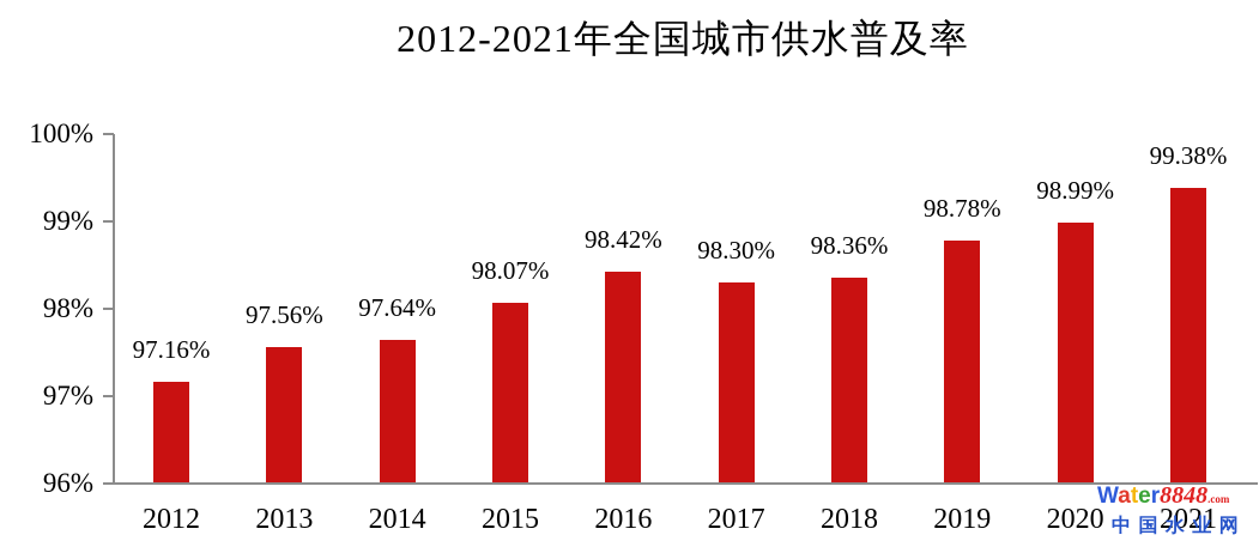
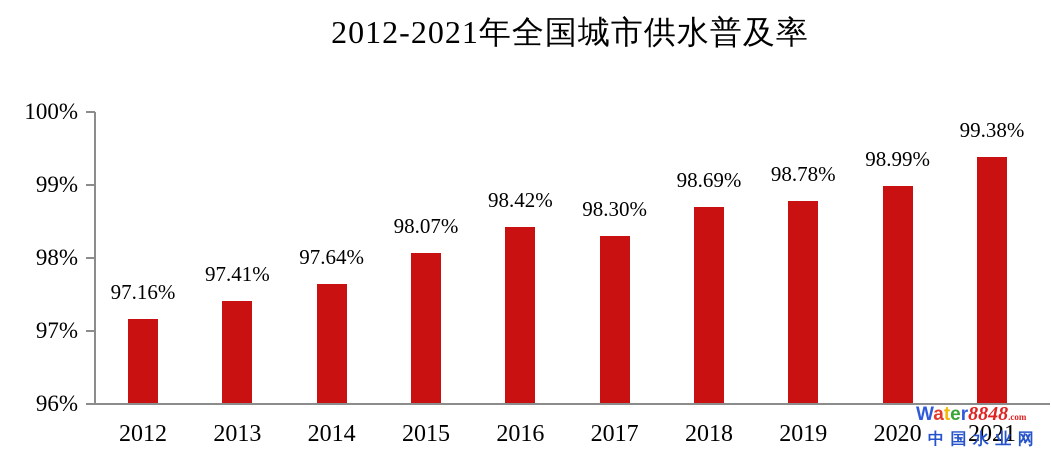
2013: 97.56% -> 97.41%
2018: 98.36% -> 98.69%
